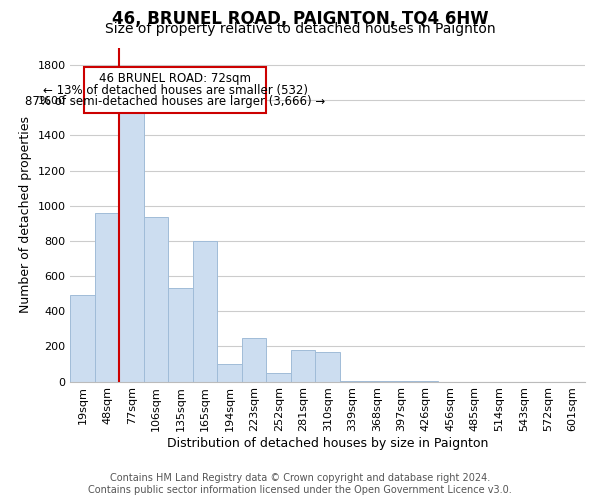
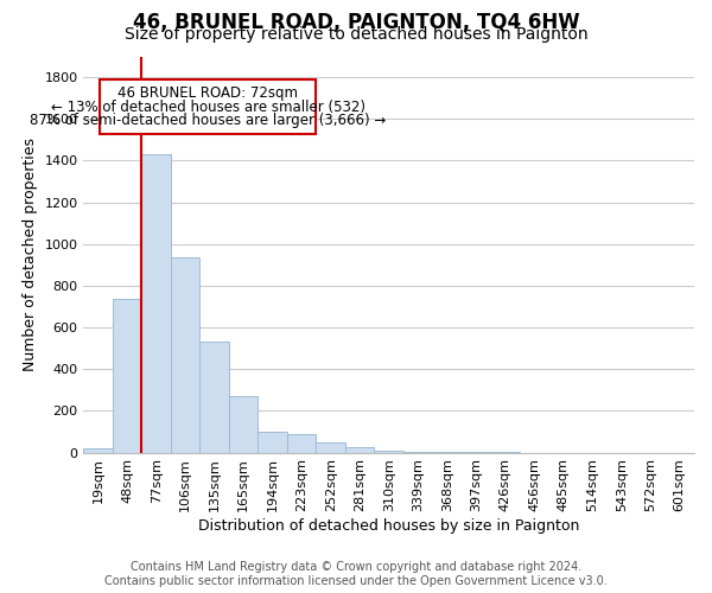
19sqm: 490 -> 20
48sqm: 960 -> 740
77sqm: 1540 -> 1430
165sqm: 800 -> 270
223sqm: 250 -> 90
281sqm: 180 -> 20
310sqm: 170 -> 10
